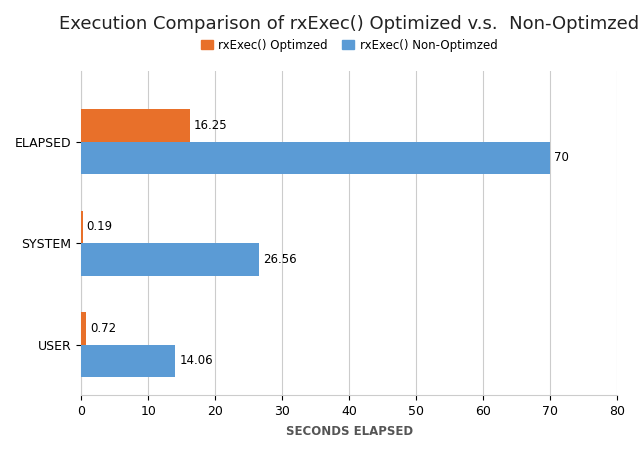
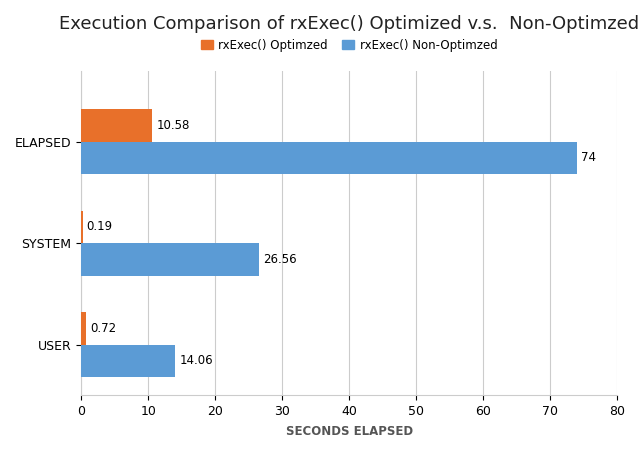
rxExec() Optimzed/ELAPSED: 16.25 -> 10.58
rxExec() Non-Optimzed/ELAPSED: 70 -> 74
